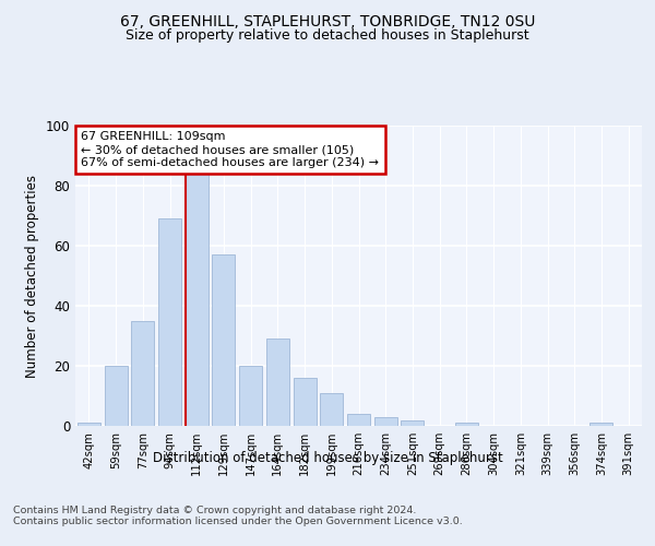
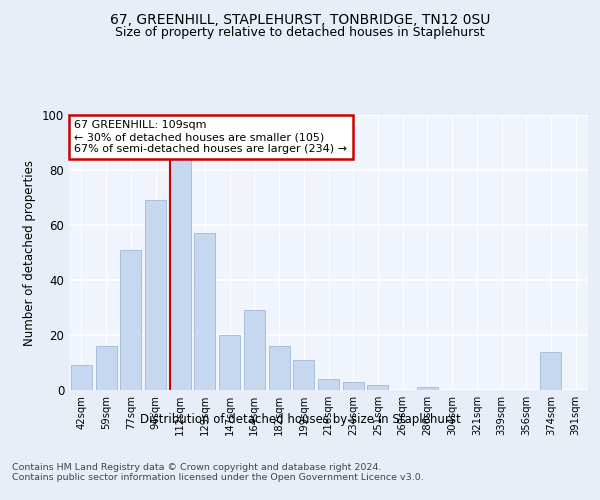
42sqm: 1 -> 9
59sqm: 20 -> 16
77sqm: 35 -> 51
374sqm: 1 -> 14
